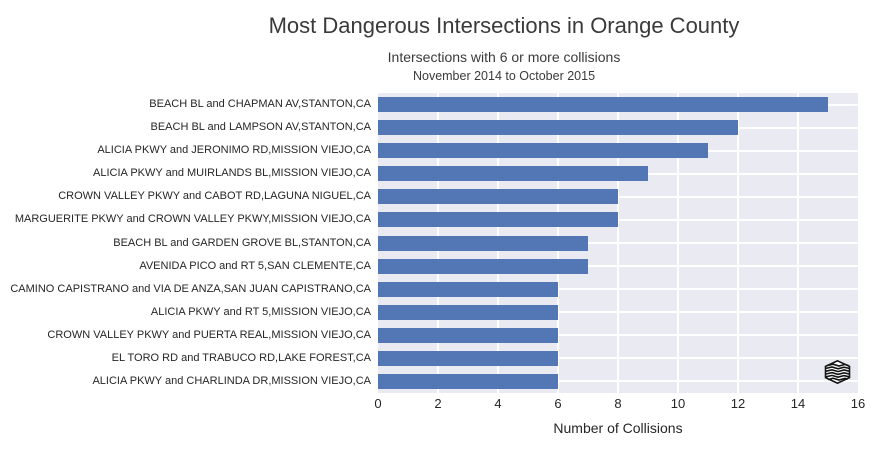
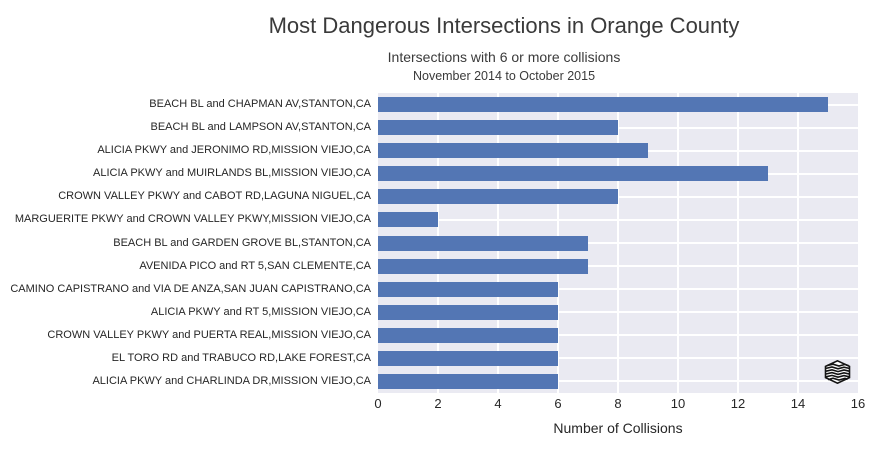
BEACH BL and LAMPSON AV,STANTON,CA: 12 -> 8
ALICIA PKWY and JERONIMO RD,MISSION VIEJO,CA: 11 -> 9
ALICIA PKWY and MUIRLANDS BL,MISSION VIEJO,CA: 9 -> 13
MARGUERITE PKWY and CROWN VALLEY PKWY,MISSION VIEJO,CA: 8 -> 2
